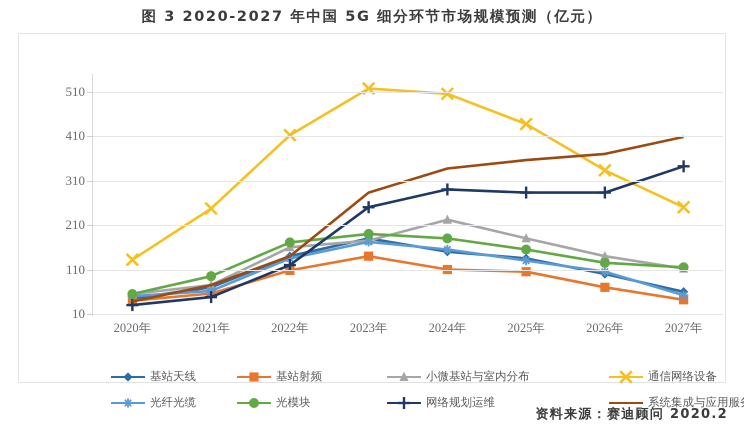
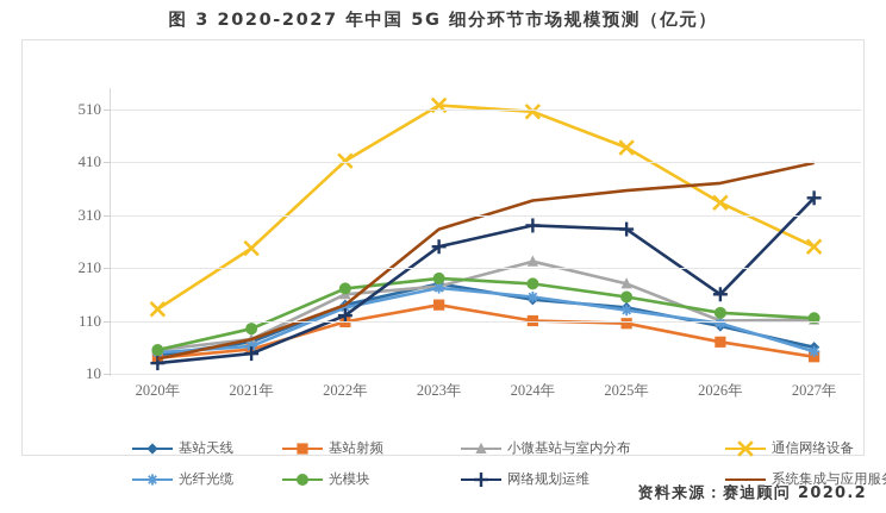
小微基站与室内分布/2026年: 140 -> 110
网络规划运维/2026年: 280 -> 160
